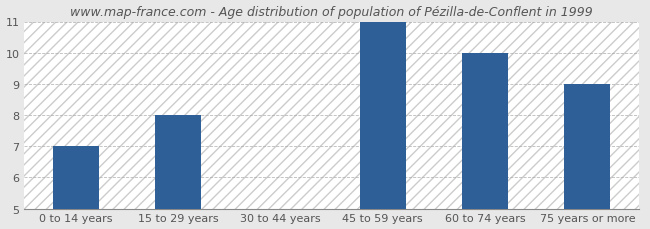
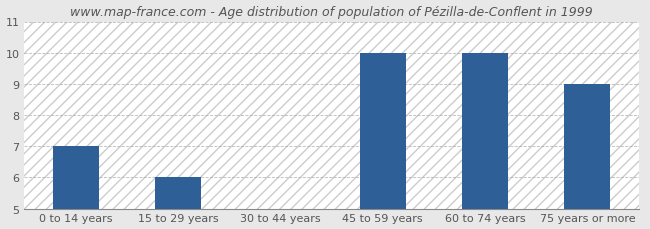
15 to 29 years: 8 -> 6
45 to 59 years: 11 -> 10
